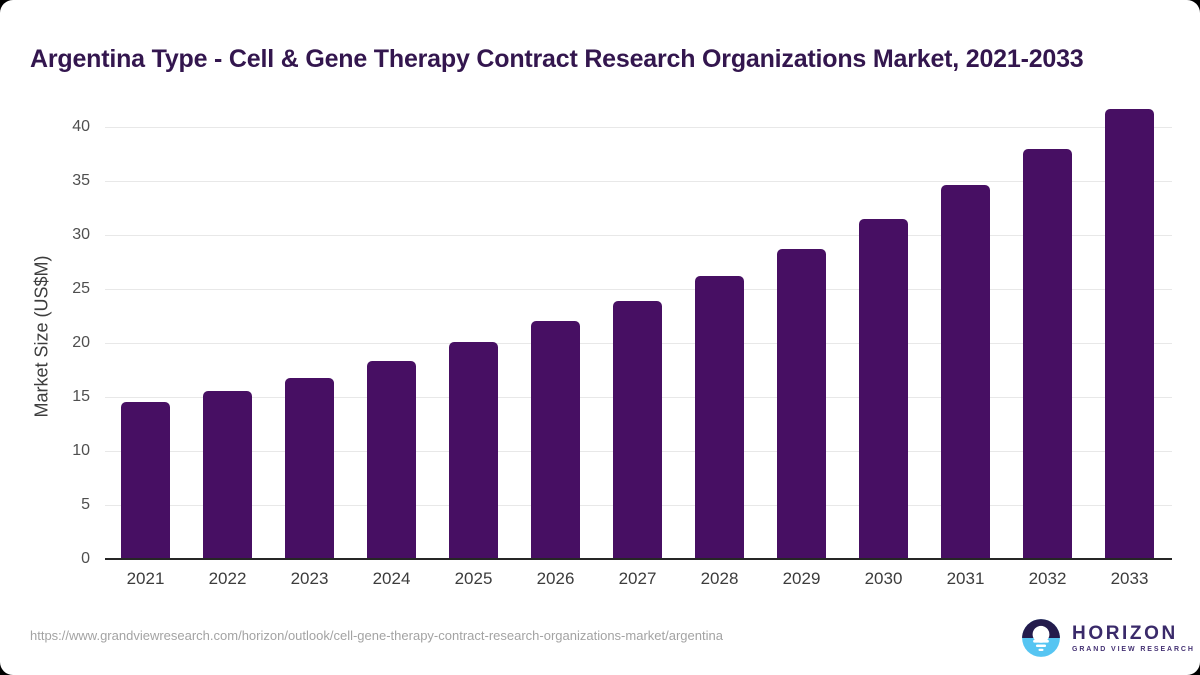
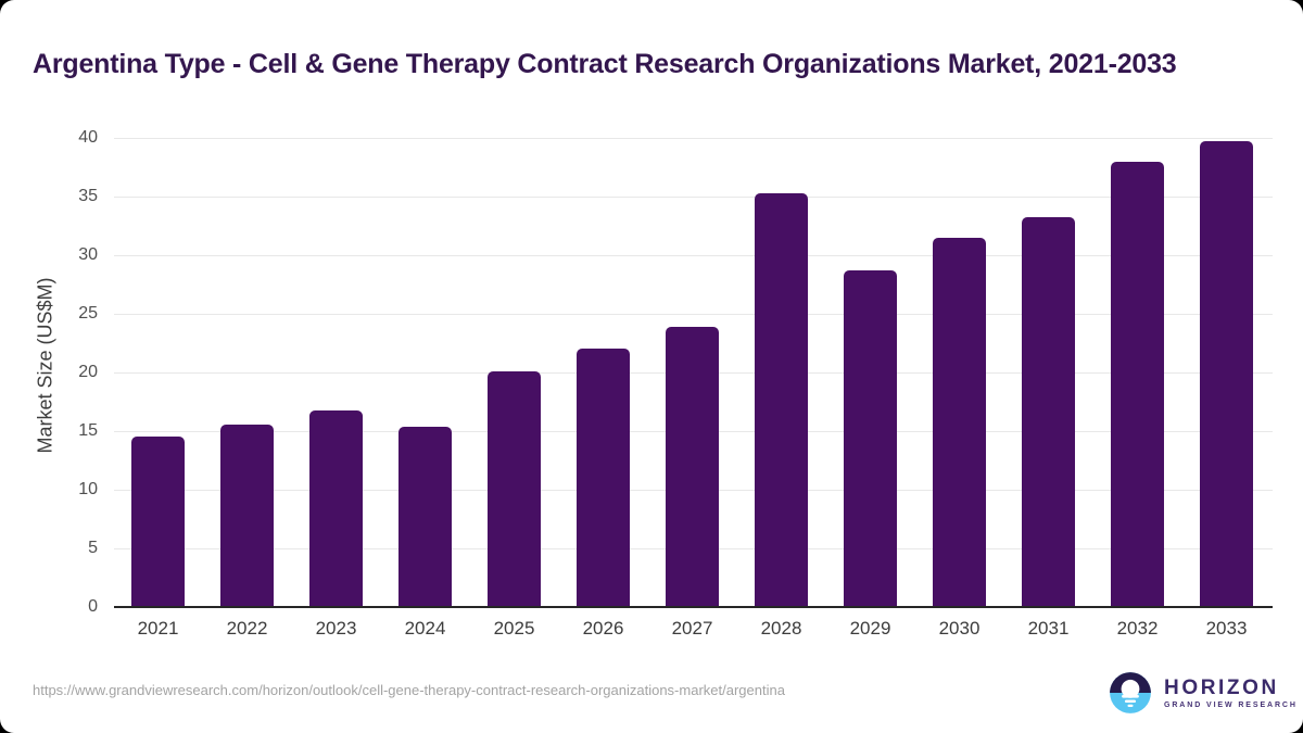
2024: 18.3 -> 15.4
2028: 26.2 -> 35.3
2031: 34.6 -> 33.2
2033: 41.7 -> 39.7
